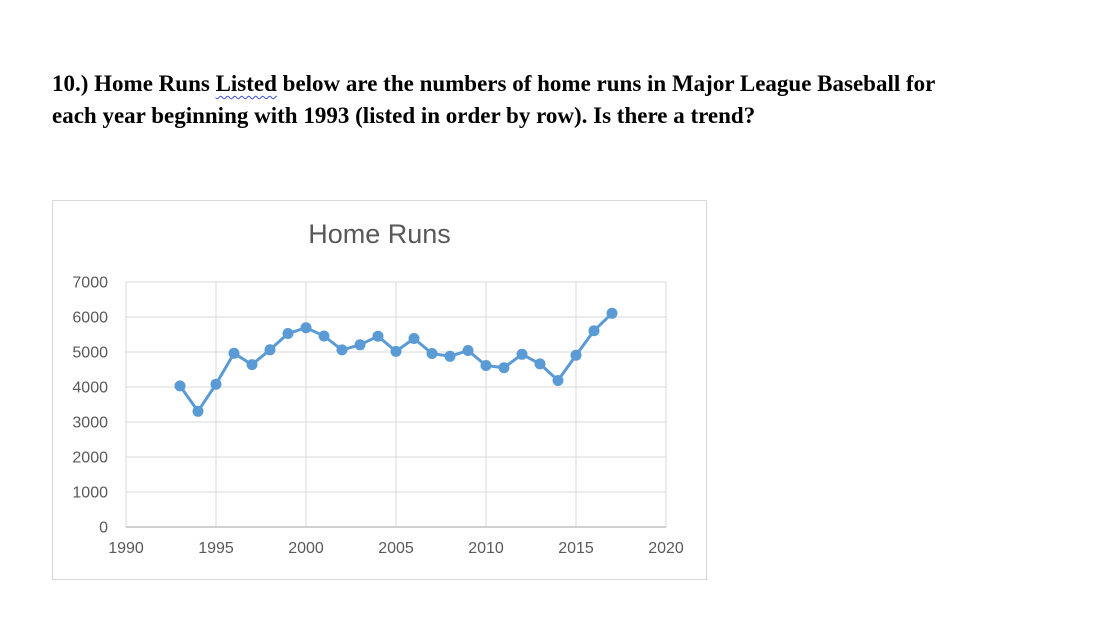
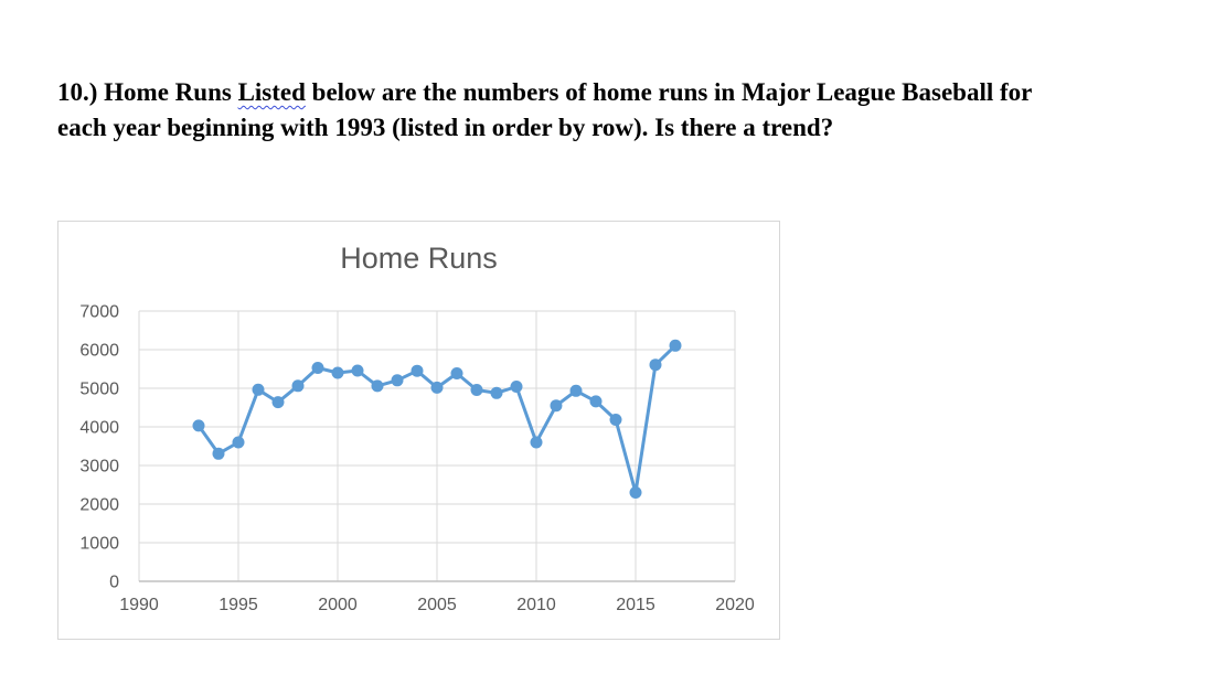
1995: 4100 -> 3600
2000: 5700 -> 5400
2010: 4600 -> 3600
2015: 4900 -> 2300
